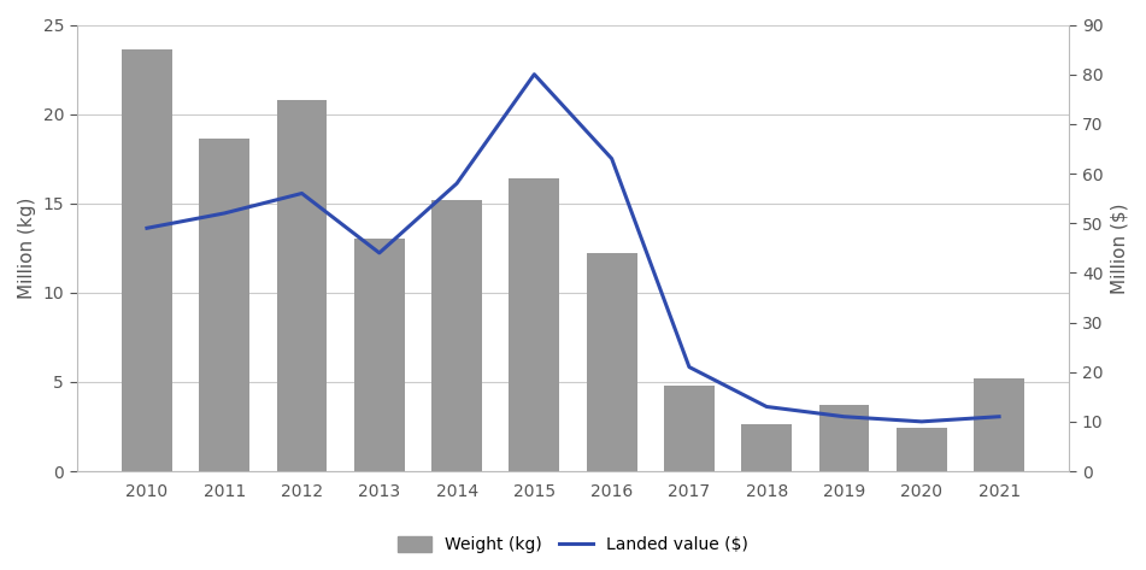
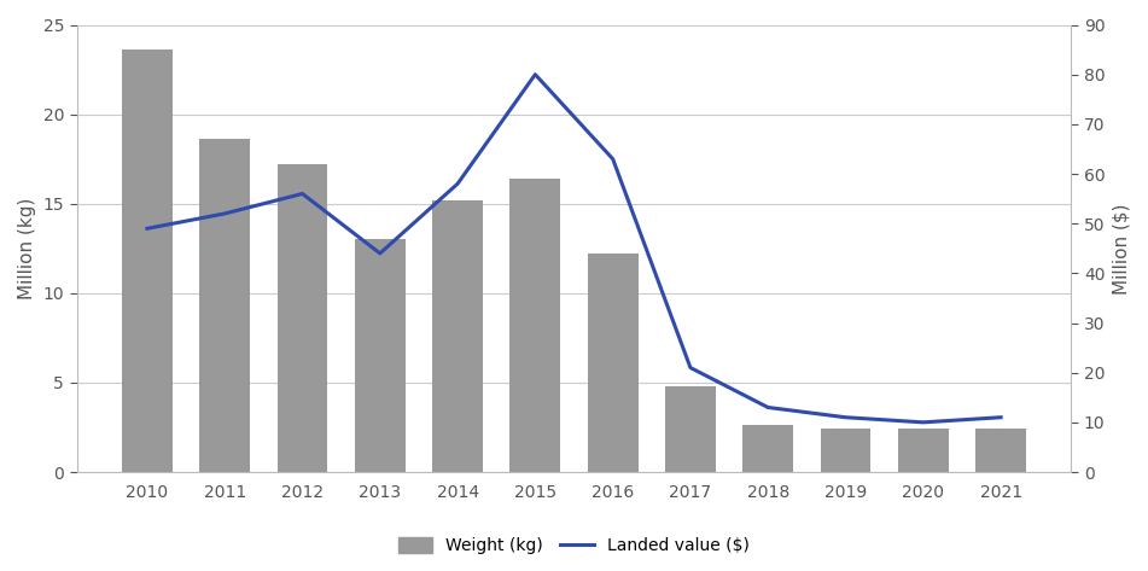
Weight (kg)/2012: 20.8 -> 17.2
Weight (kg)/2019: 3.7 -> 2.4
Weight (kg)/2021: 5.2 -> 2.4
